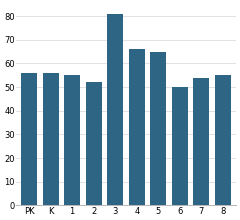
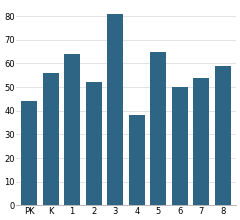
PK: 56 -> 44
1: 55 -> 64
4: 66 -> 38
8: 55 -> 59
